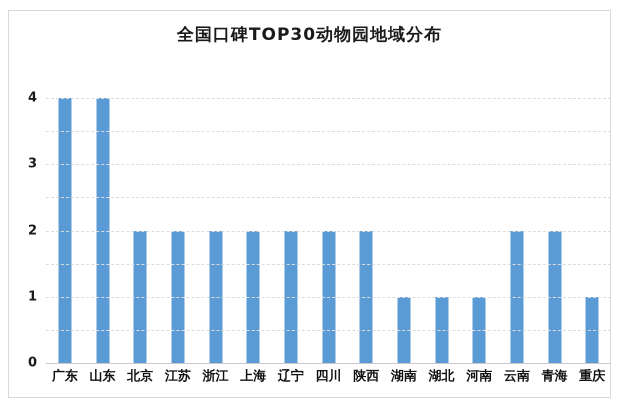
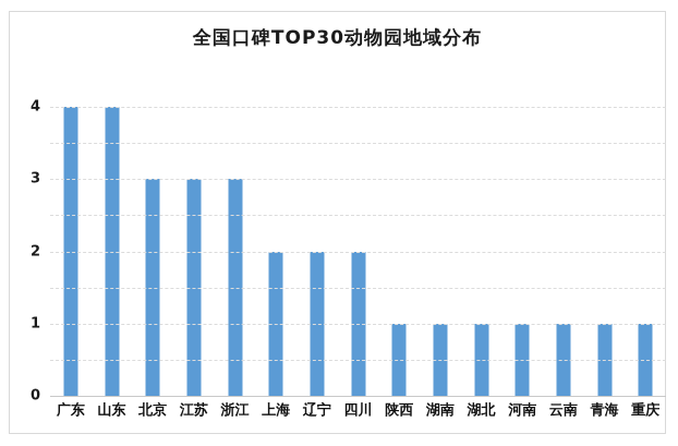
北京: 2 -> 3
江苏: 2 -> 3
浙江: 2 -> 3
陕西: 2 -> 1
云南: 2 -> 1
青海: 2 -> 1
